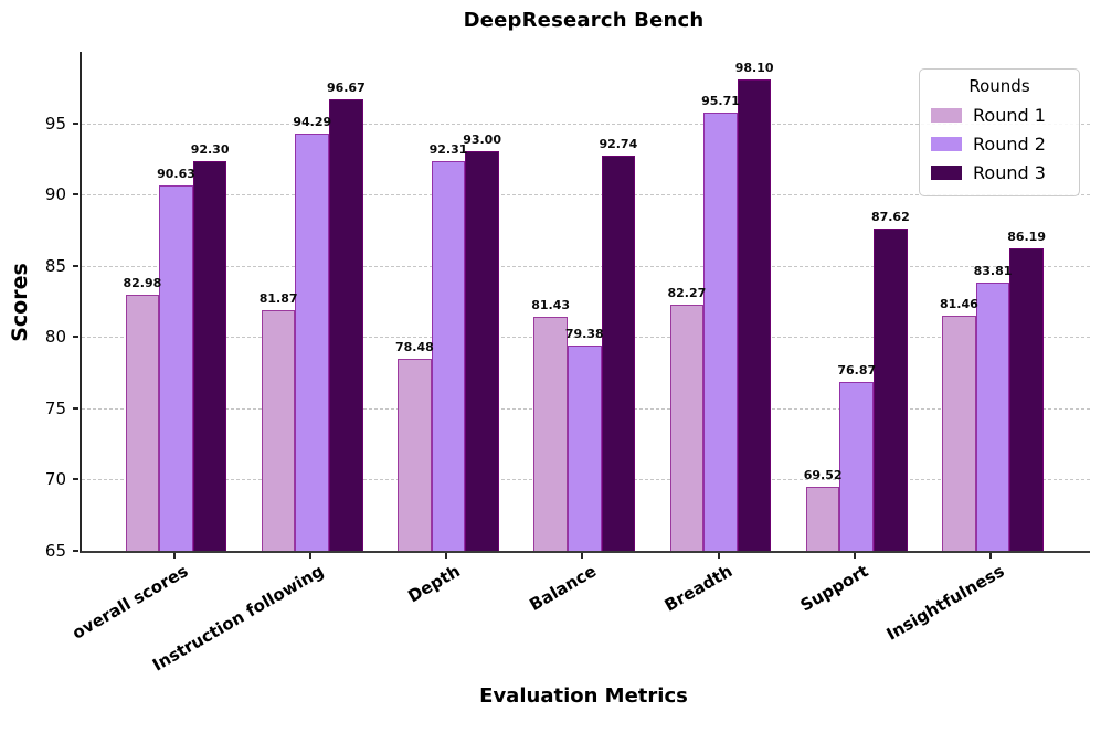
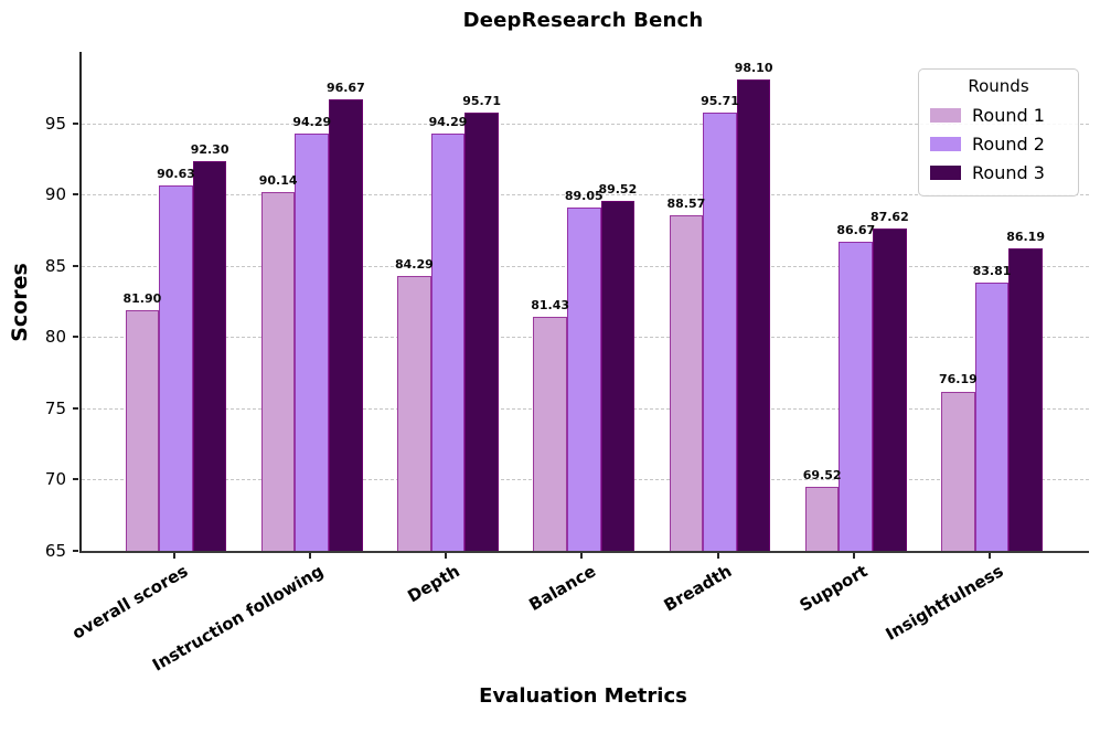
Round 1/overall scores: 82.98 -> 81.90
Round 1/Instruction following: 81.87 -> 90.14
Round 1/Depth: 78.48 -> 84.29
Round 2/Depth: 92.31 -> 94.29
Round 3/Depth: 93.00 -> 95.71
Round 2/Balance: 79.38 -> 89.05
Round 3/Balance: 92.74 -> 89.52
Round 1/Breadth: 82.27 -> 88.57
Round 2/Support: 76.87 -> 86.67
Round 1/Insightfulness: 81.46 -> 76.19
